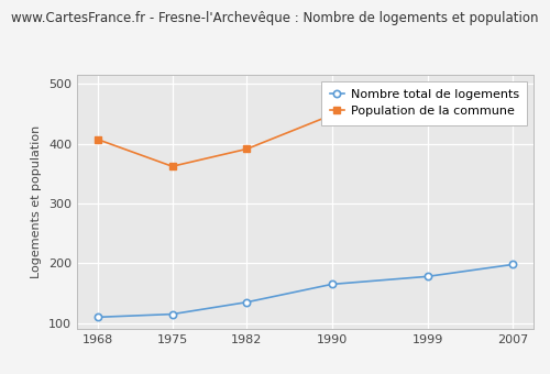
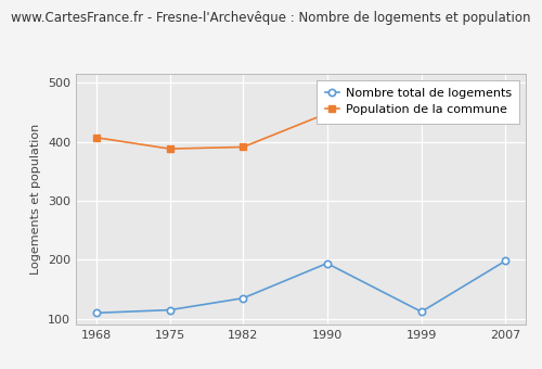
Population de la commune/1975: 362 -> 388
Nombre total de logements/1990: 165 -> 194
Nombre total de logements/1999: 178 -> 112
